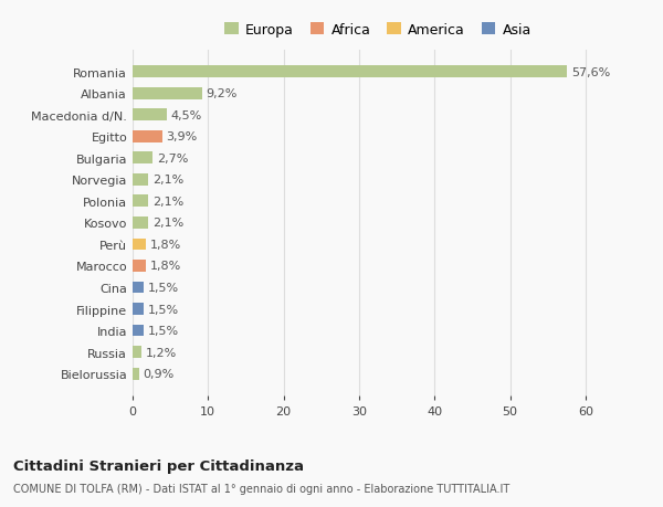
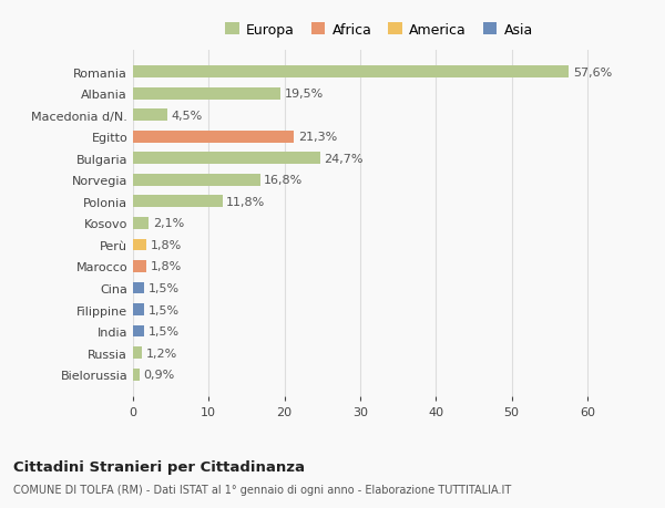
Albania: 9,2% -> 19,5%
Egitto: 3,9% -> 21,3%
Bulgaria: 2,7% -> 24,7%
Norvegia: 2,1% -> 16,8%
Polonia: 2,1% -> 11,8%
